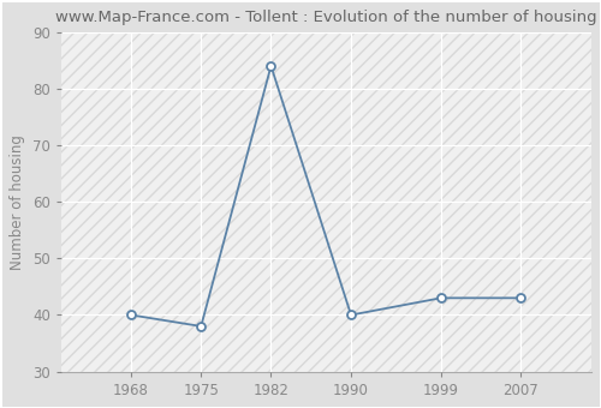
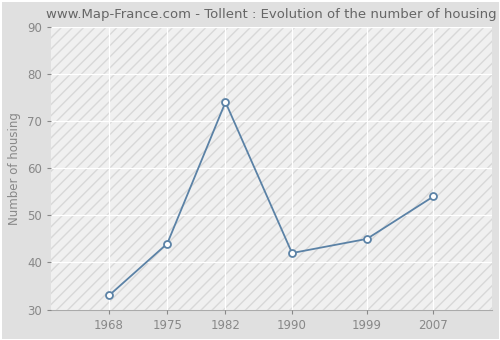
1968: 40 -> 33
1975: 38 -> 44
1982: 84 -> 74
1990: 40 -> 42
1999: 43 -> 45
2007: 43 -> 54
